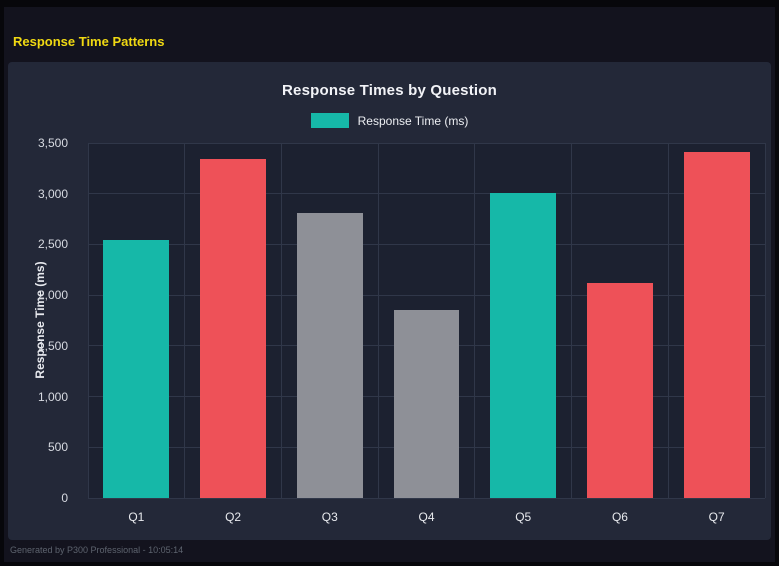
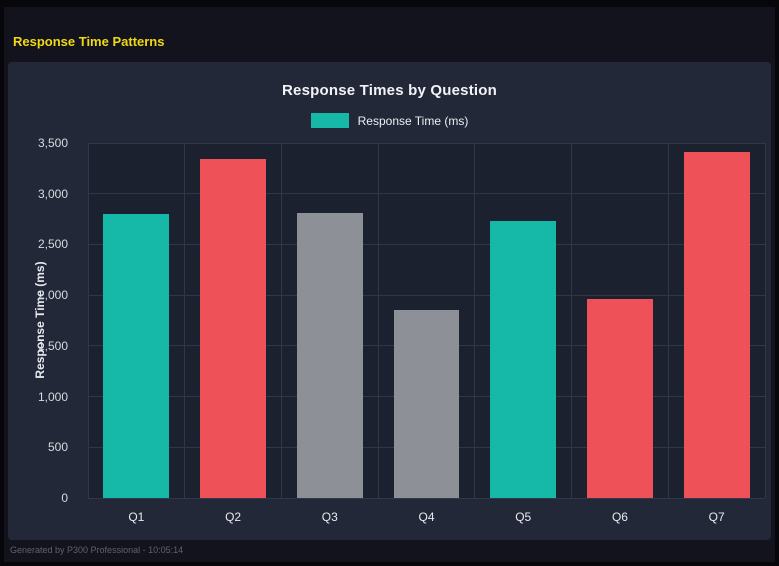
Q1: 2540 -> 2800
Q5: 3010 -> 2730
Q6: 2120 -> 1960
